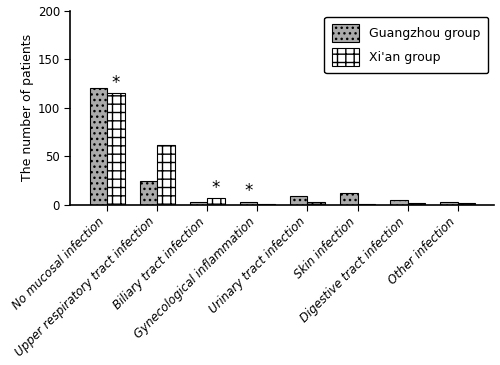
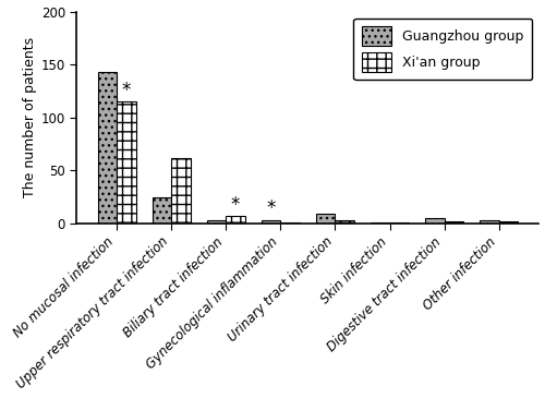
Guangzhou group/No mucosal infection: 120 -> 143
Guangzhou group/Skin infection: 12 -> 1
